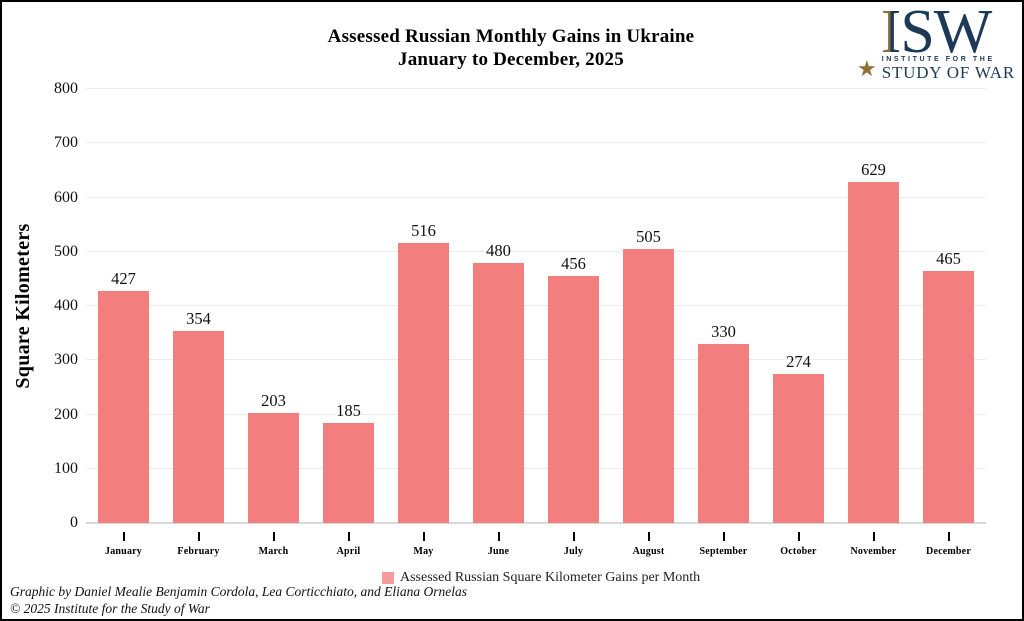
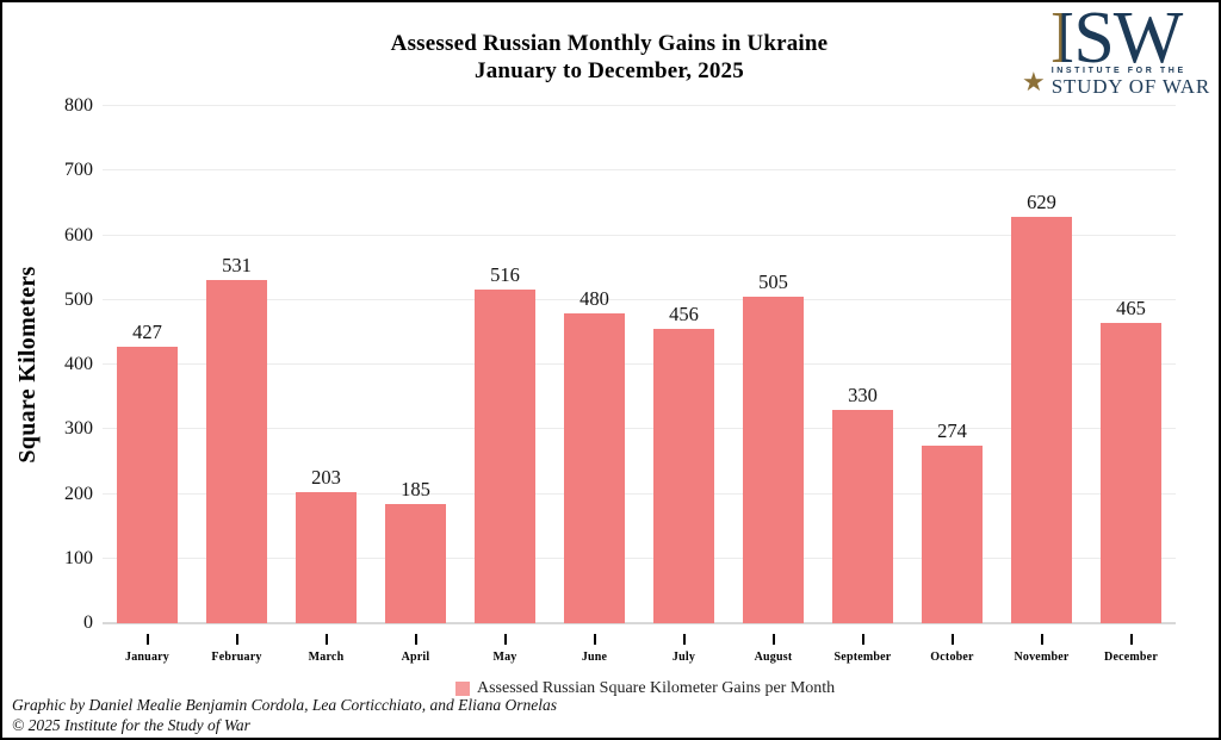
February: 354 -> 531
